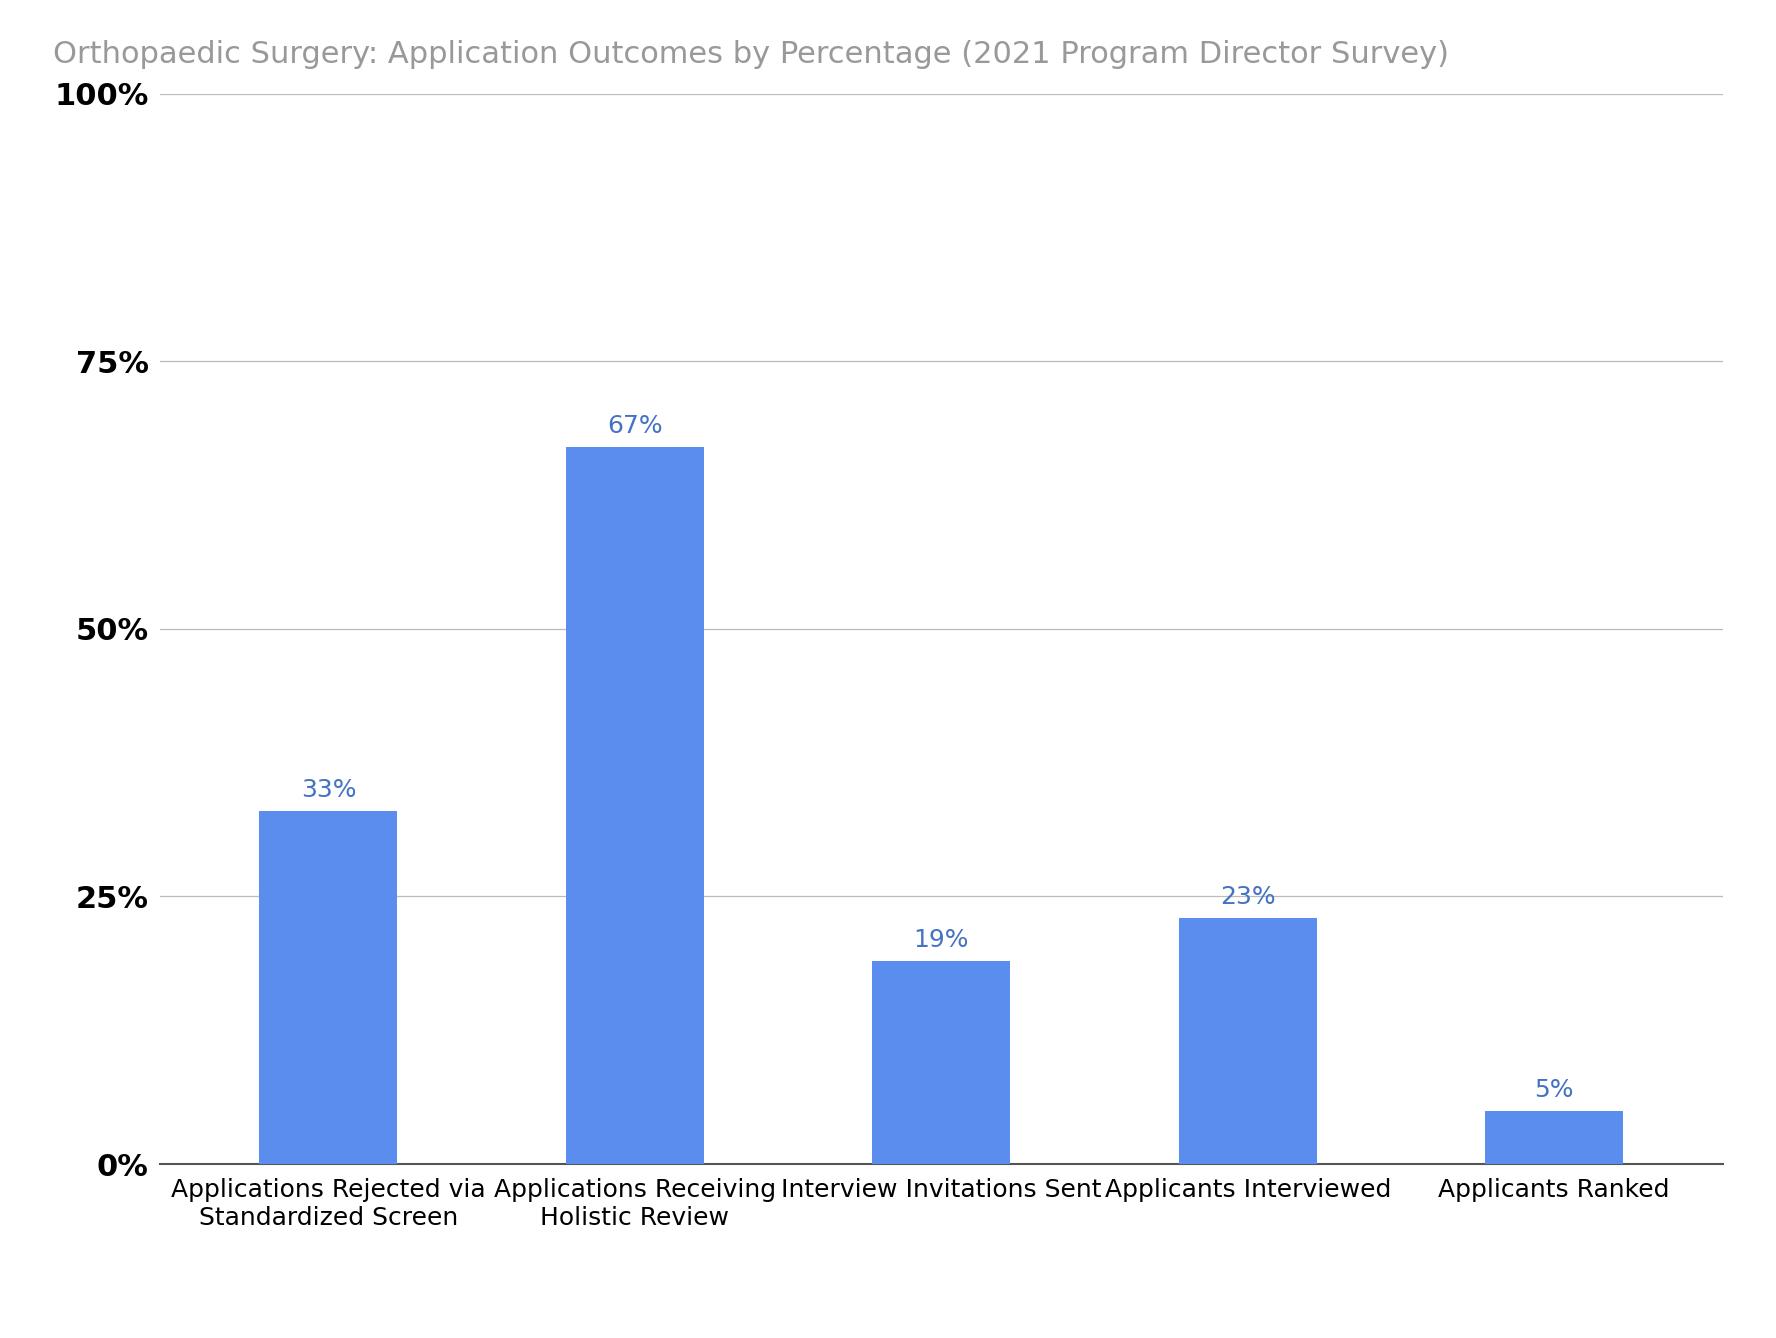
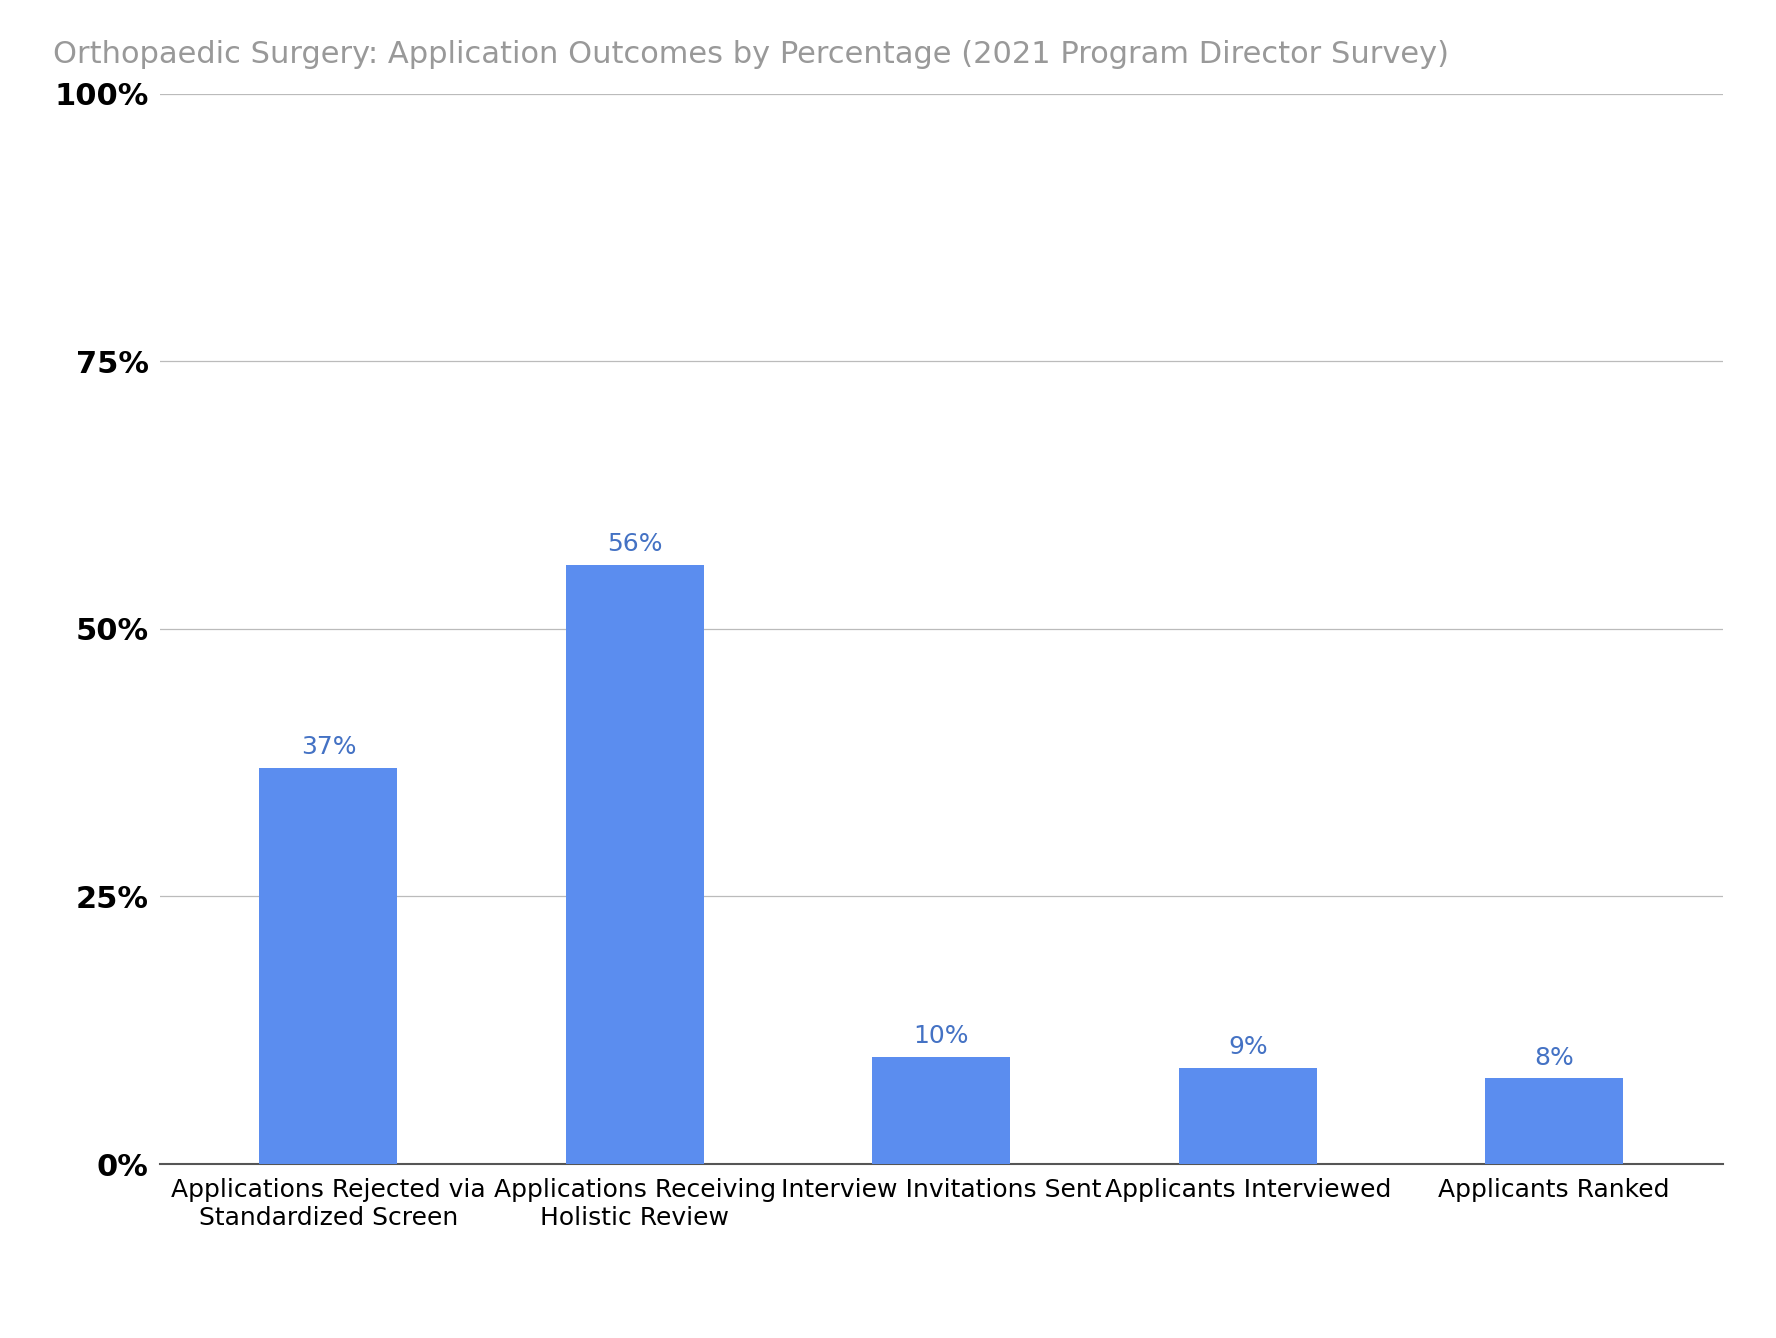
Applications Rejected via Standardized Screen: 33% -> 37%
Applications Receiving Holistic Review: 67% -> 56%
Interview Invitations Sent: 19% -> 10%
Applicants Interviewed: 23% -> 9%
Applicants Ranked: 5% -> 8%
